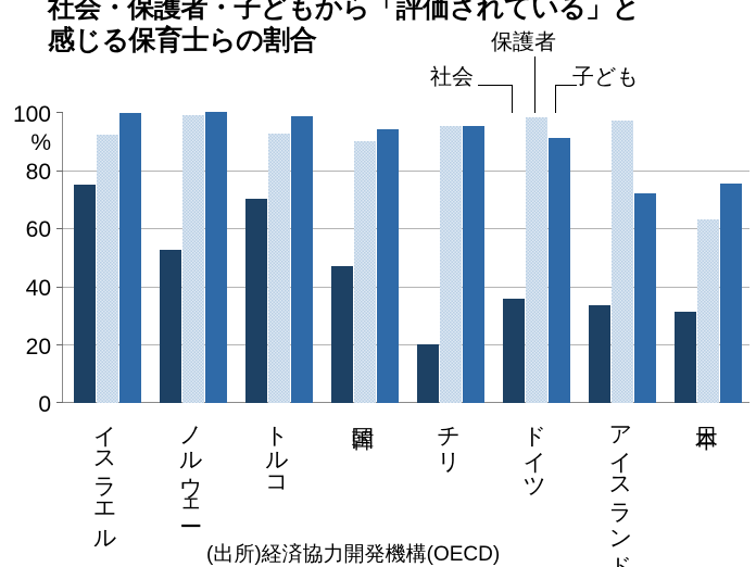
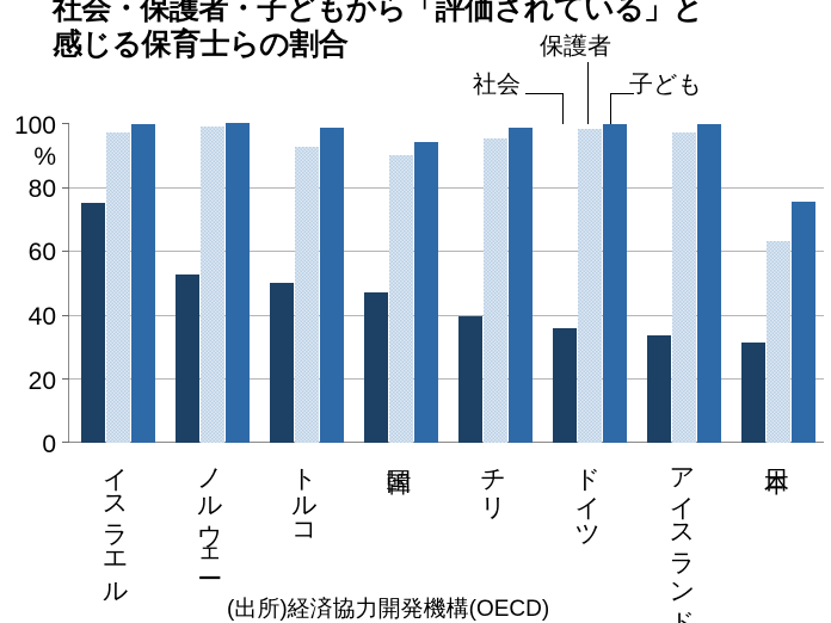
保護者/イスラエル: 92 -> 97
社会/トルコ: 70 -> 50
社会/チリ: 20 -> 40
子ども/チリ: 95 -> 98
子ども/ドイツ: 91 -> 100
子ども/アイスランド: 72 -> 100
